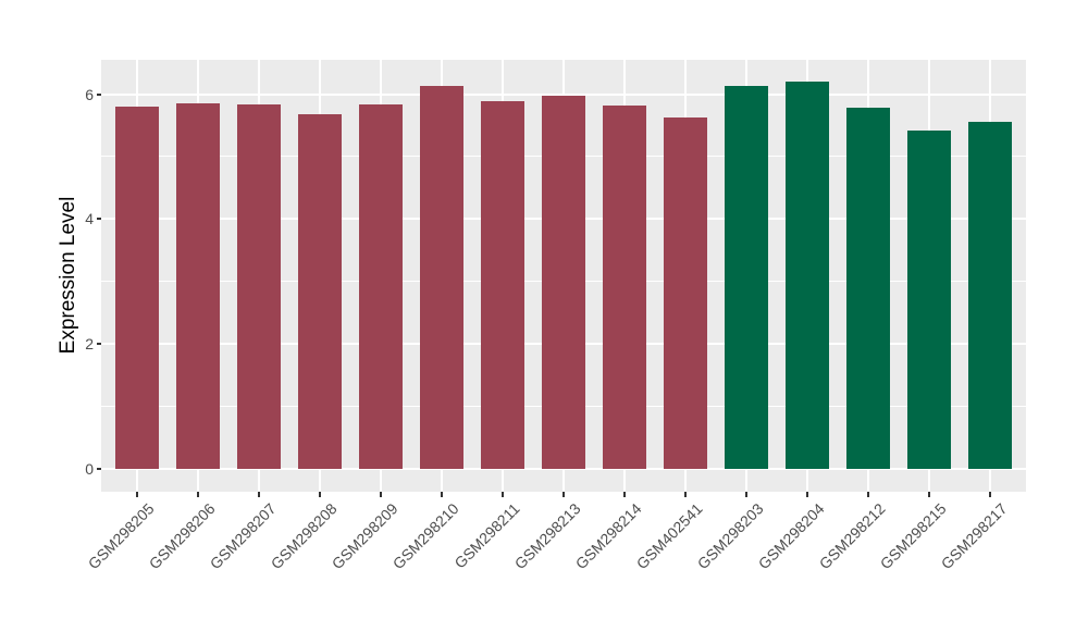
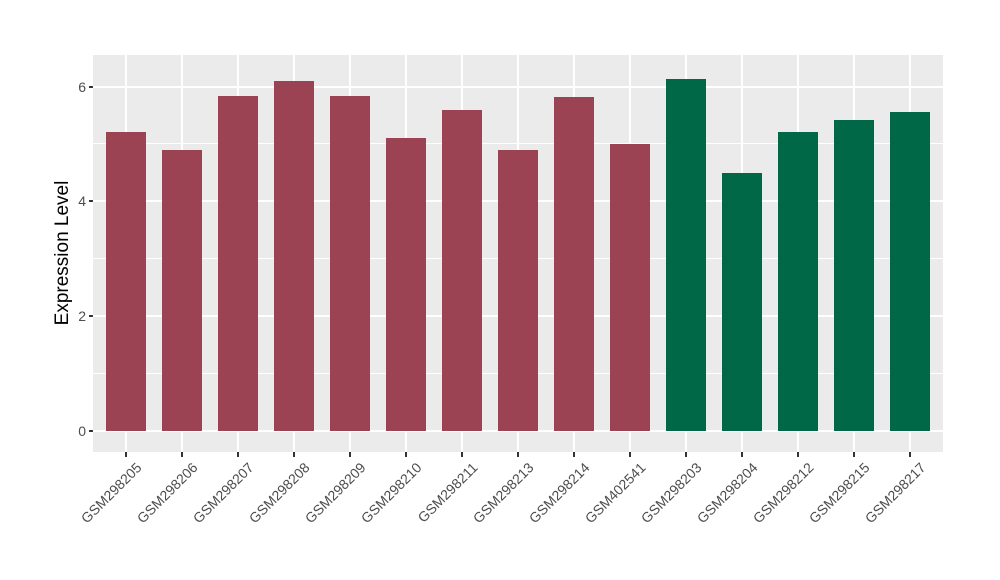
GSM298205: 5.8 -> 5.2
GSM298206: 5.9 -> 4.9
GSM298208: 5.7 -> 6.1
GSM298210: 6.1 -> 5.1
GSM298211: 5.9 -> 5.6
GSM298213: 6.0 -> 4.9
GSM402541: 5.6 -> 5.0
GSM298204: 6.2 -> 4.5
GSM298212: 5.8 -> 5.2
